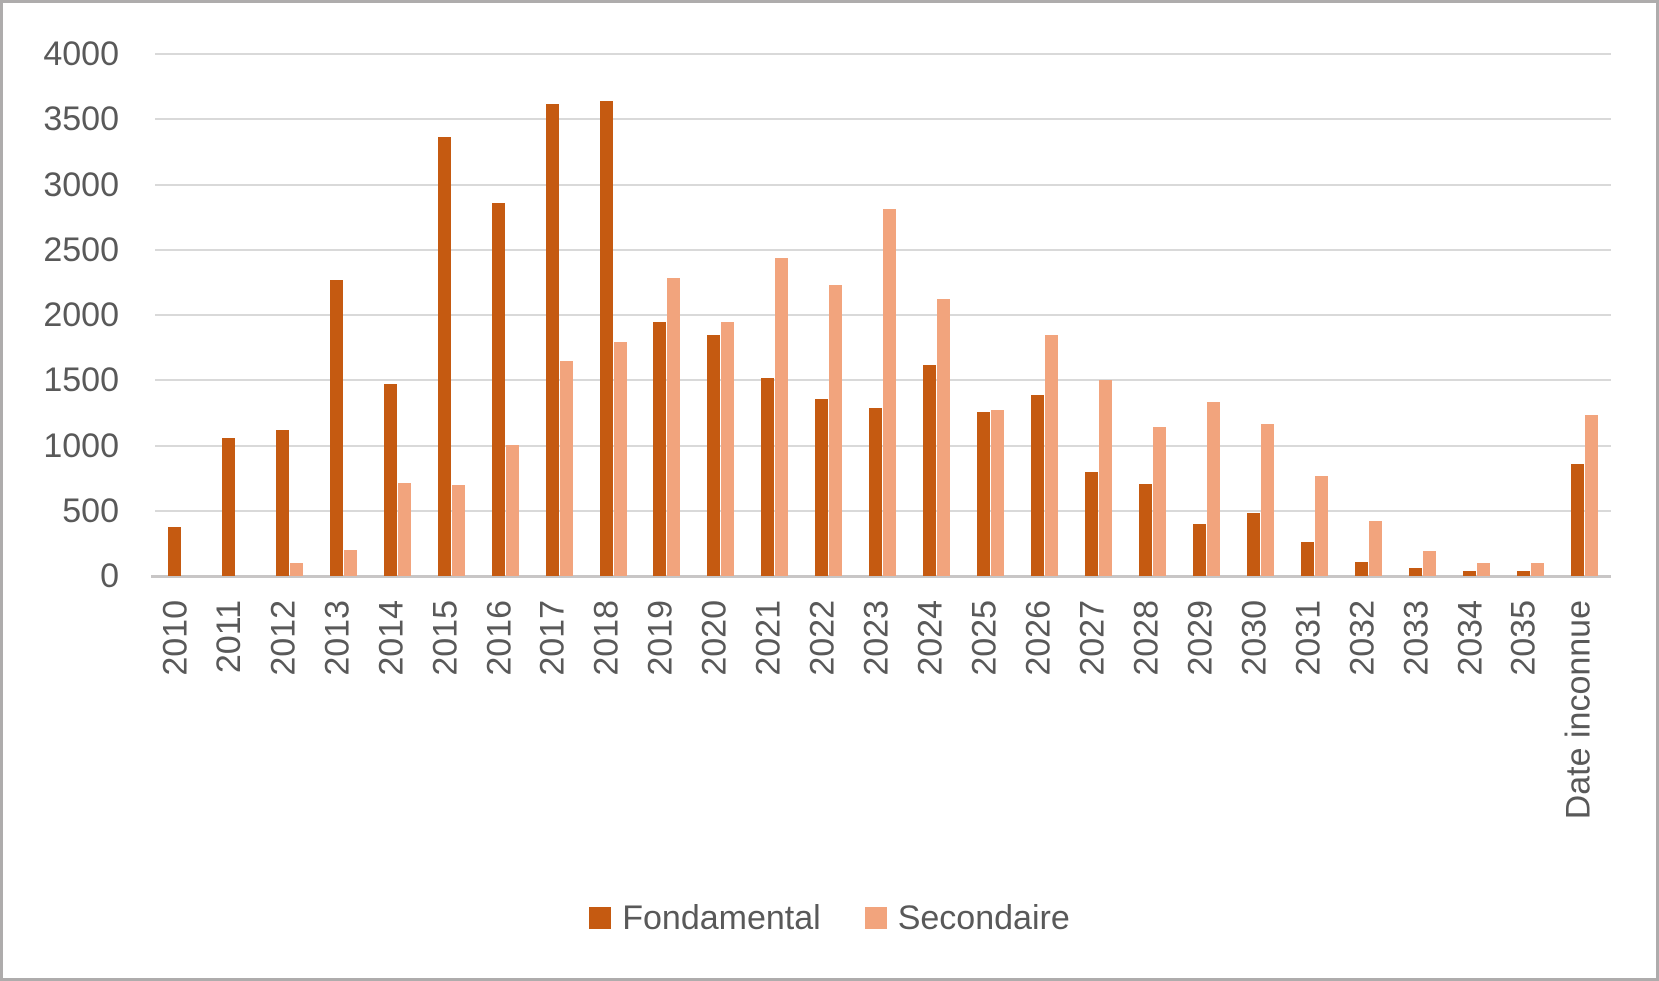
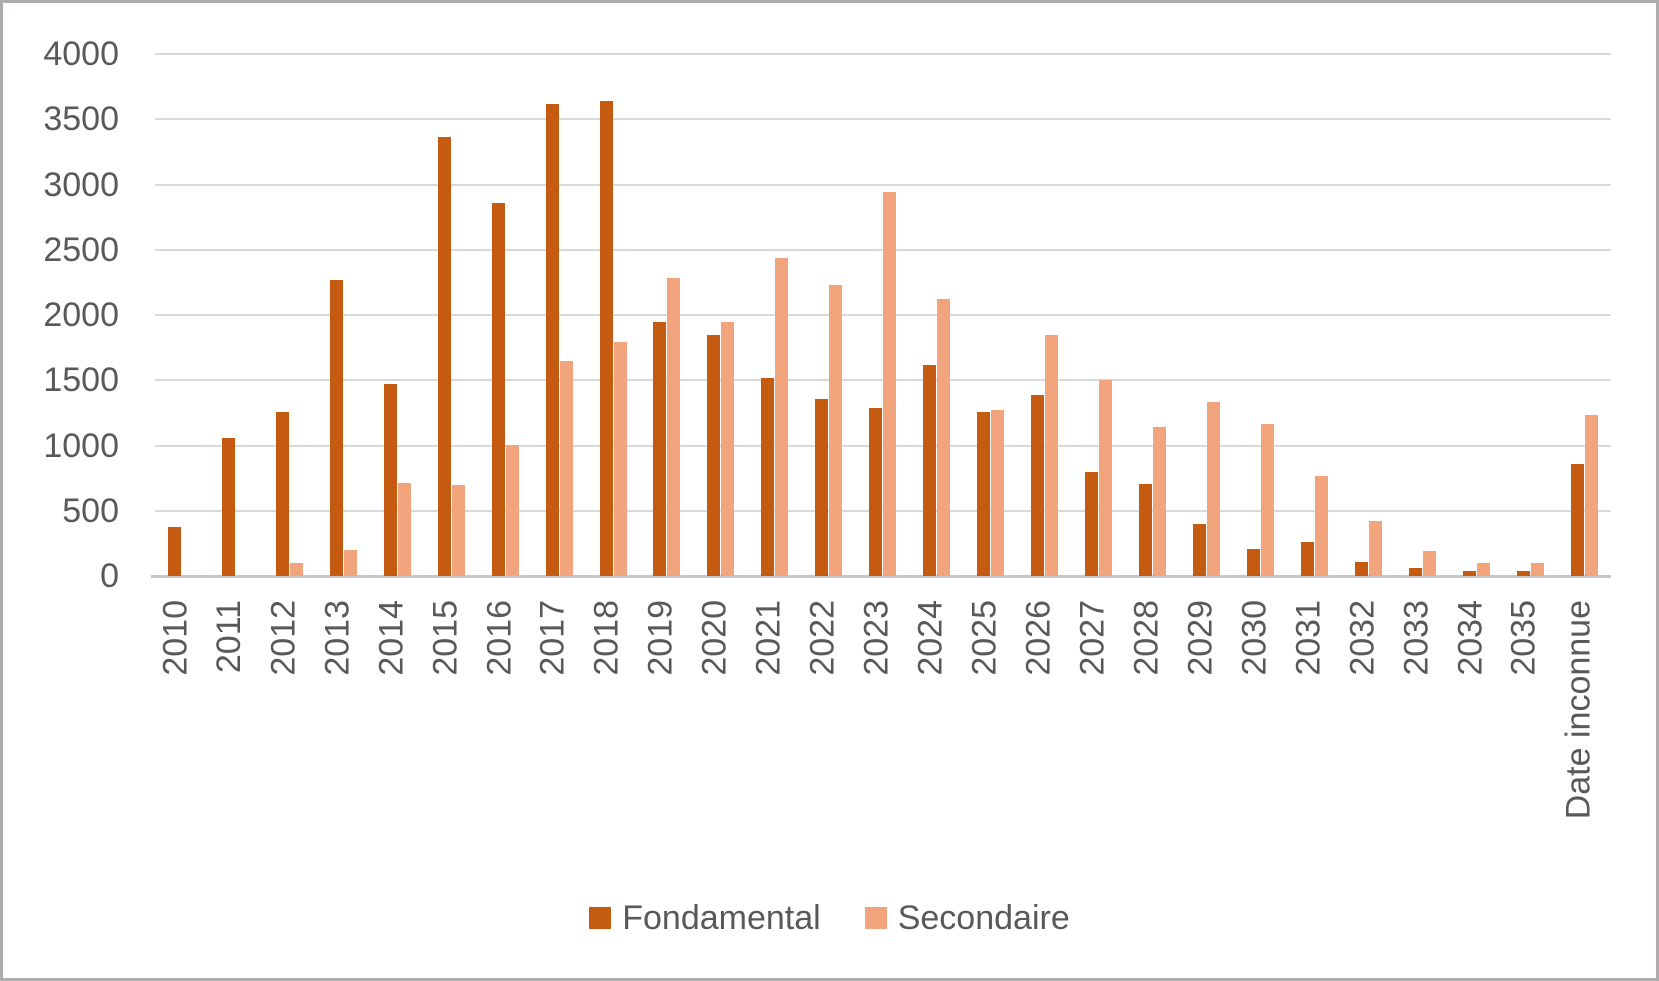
Fondamental/2012: 1120 -> 1260
Secondaire/2023: 2810 -> 2940
Fondamental/2030: 480 -> 210
